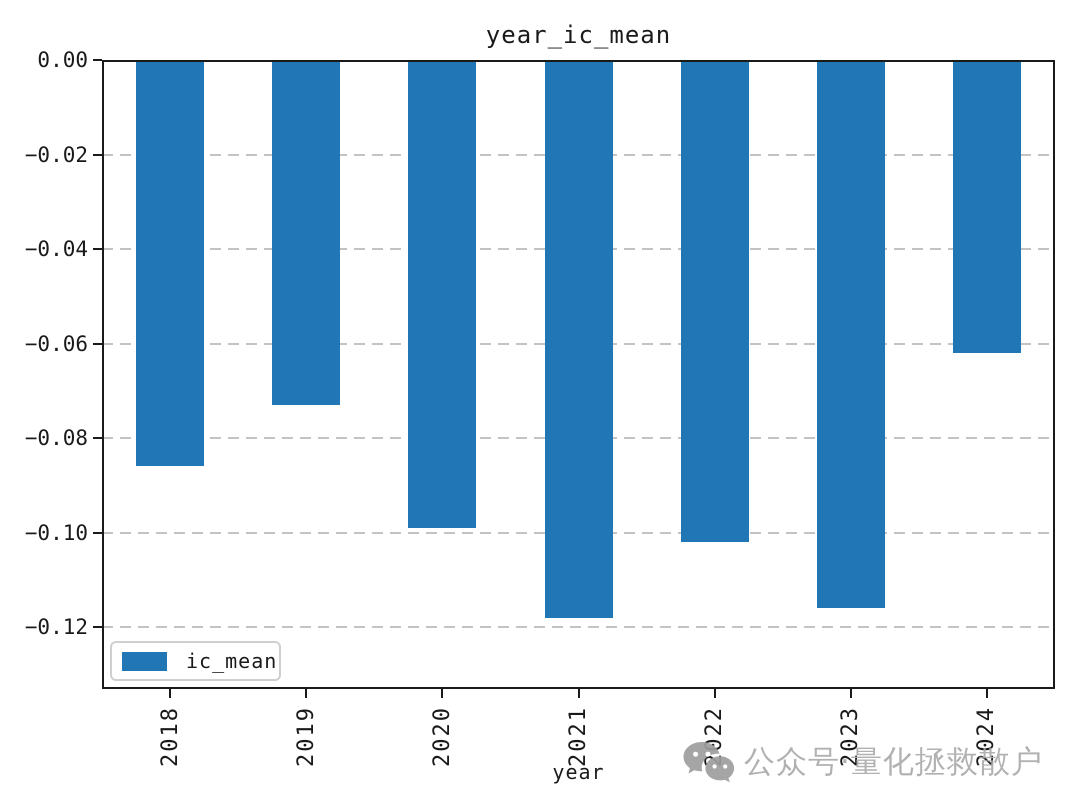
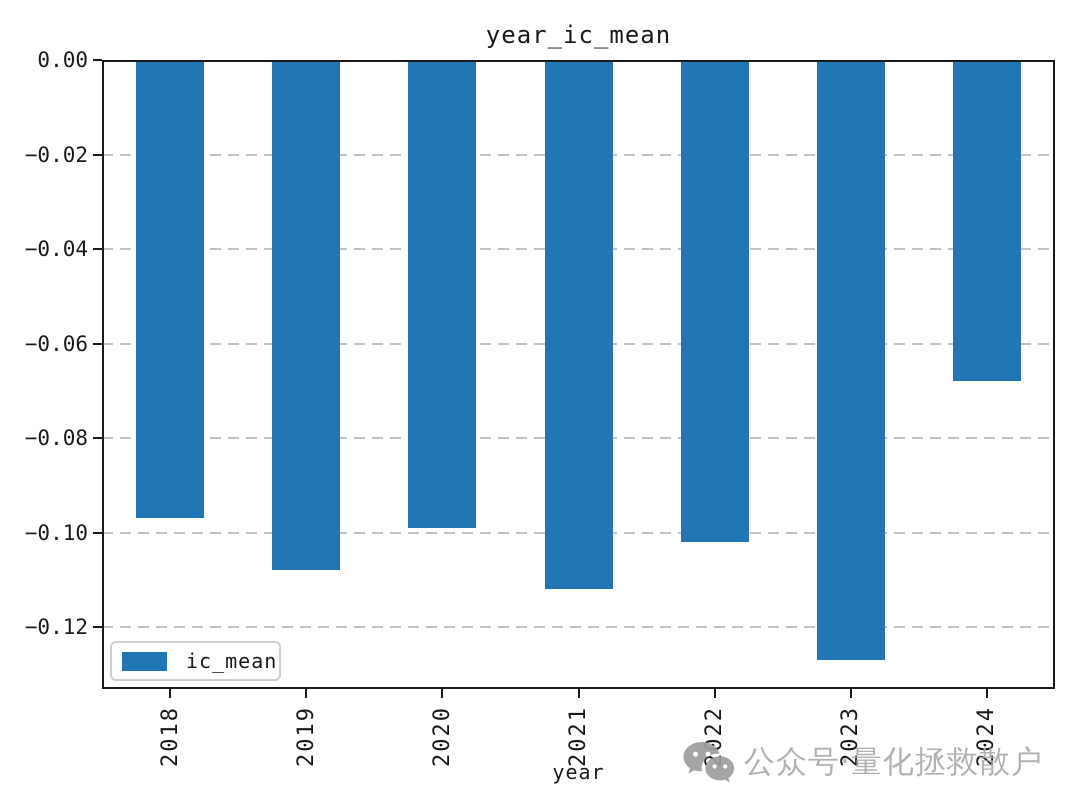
2018: -0.086 -> -0.097
2019: -0.073 -> -0.108
2021: -0.118 -> -0.112
2023: -0.116 -> -0.127
2024: -0.062 -> -0.068
